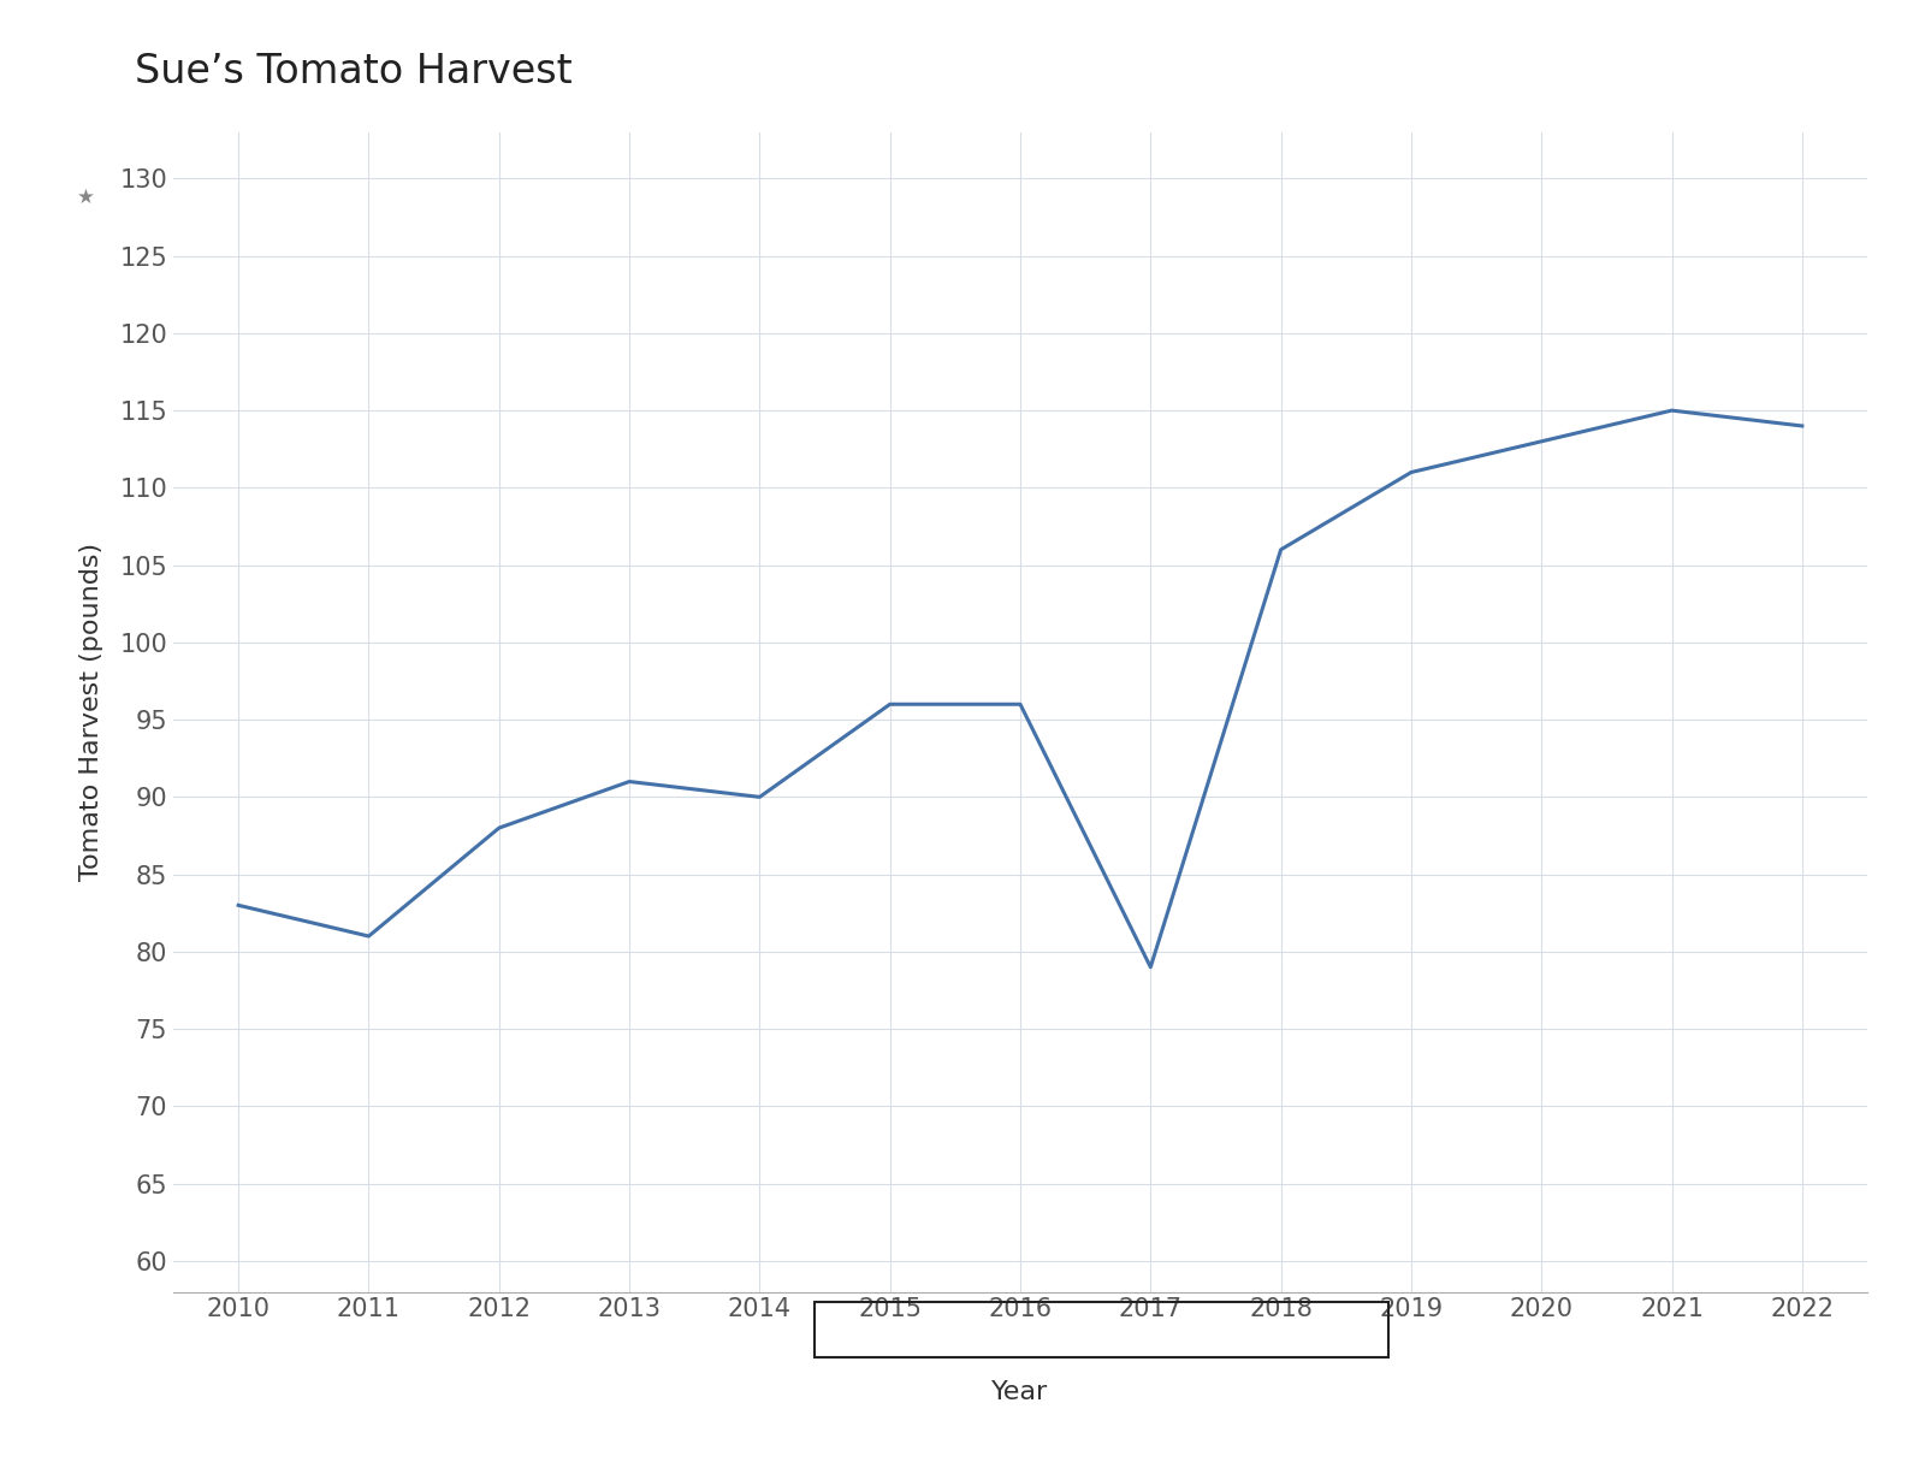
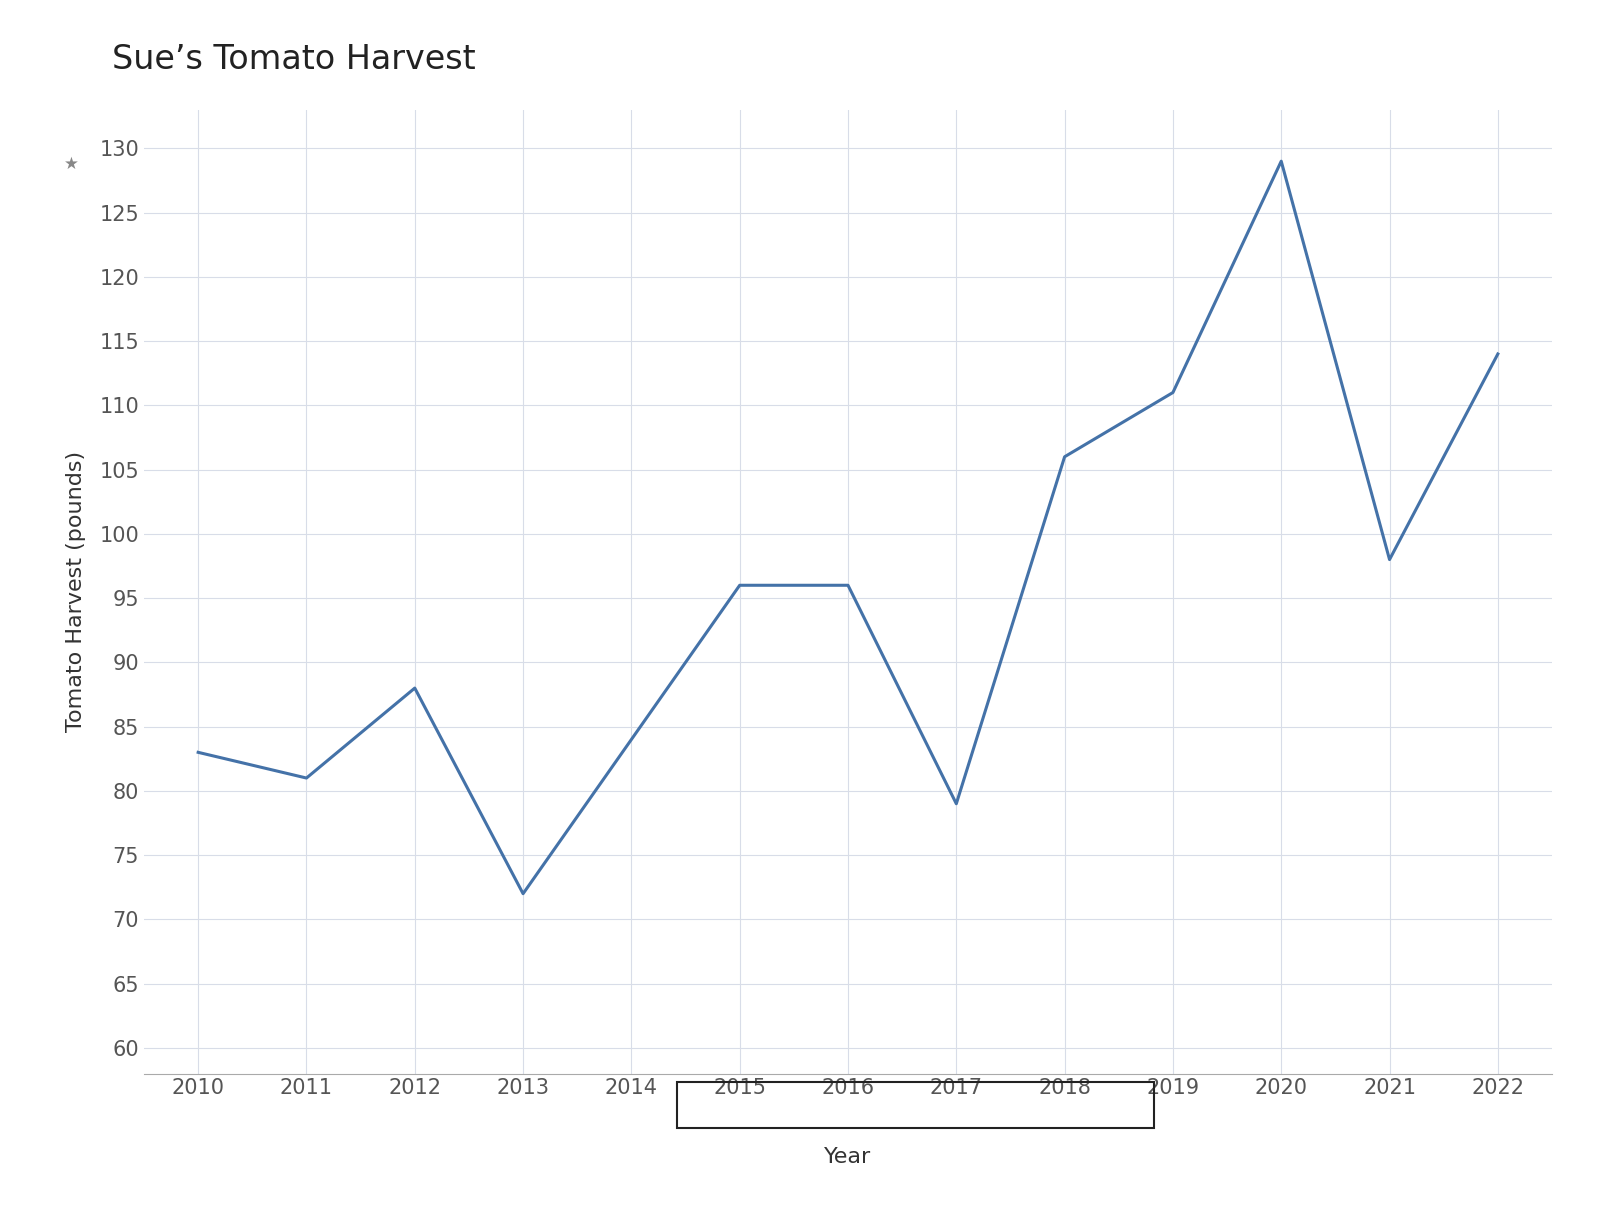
2013: 91 -> 72
2014: 90 -> 84
2020: 113 -> 129
2021: 115 -> 98
